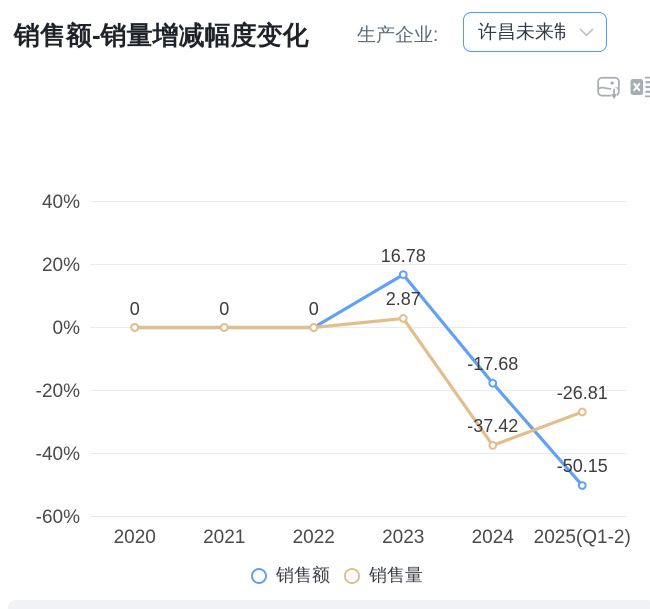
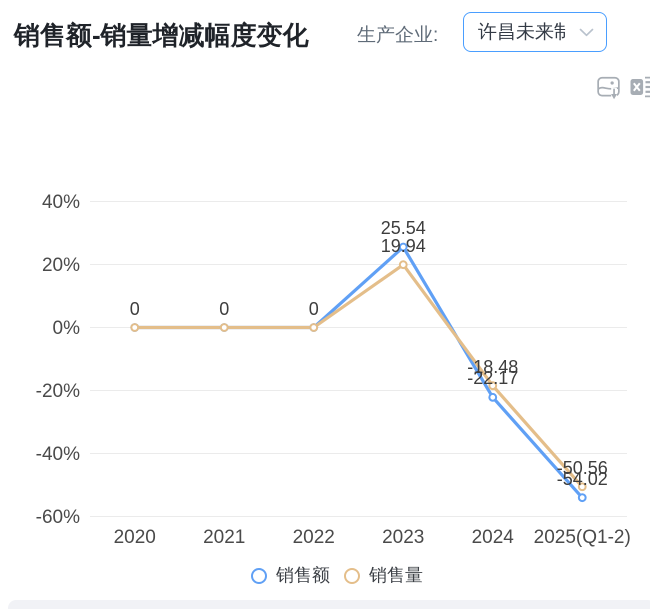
销售额/2023: 16.78 -> 25.54
销售量/2023: 2.87 -> 19.94
销售额/2024: -17.68 -> -22.17
销售量/2024: -37.42 -> -18.48
销售额/2025(Q1-2): -50.15 -> -54.02
销售量/2025(Q1-2): -26.81 -> -50.56
